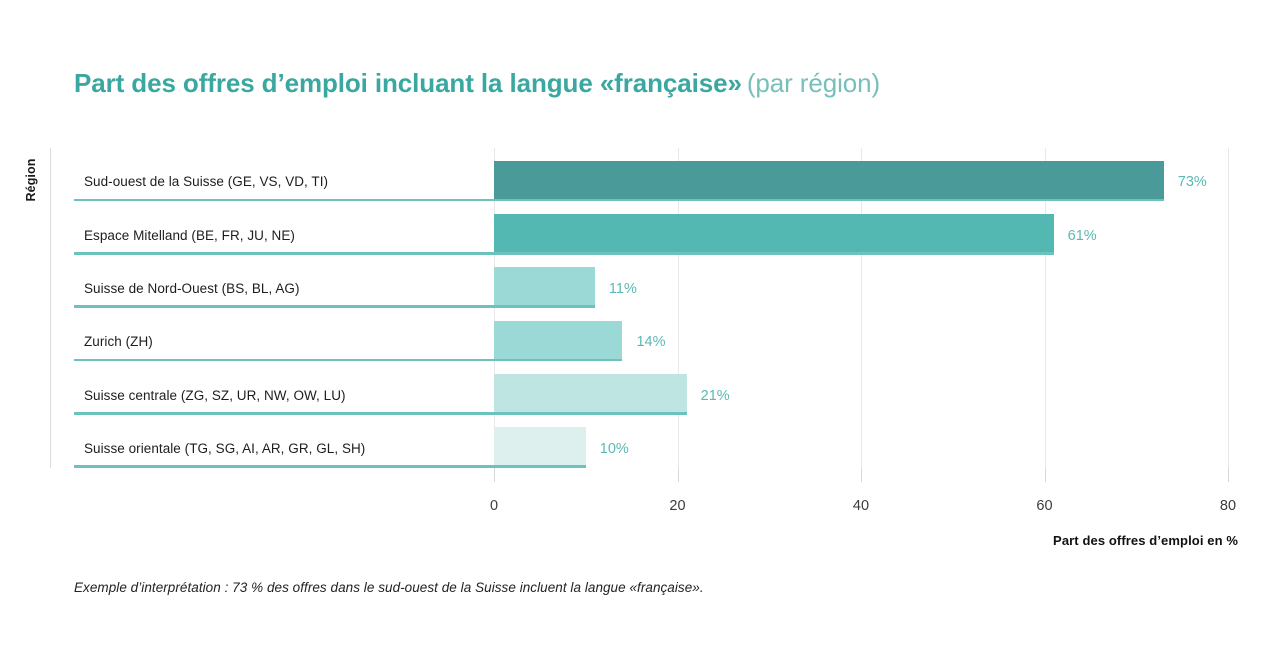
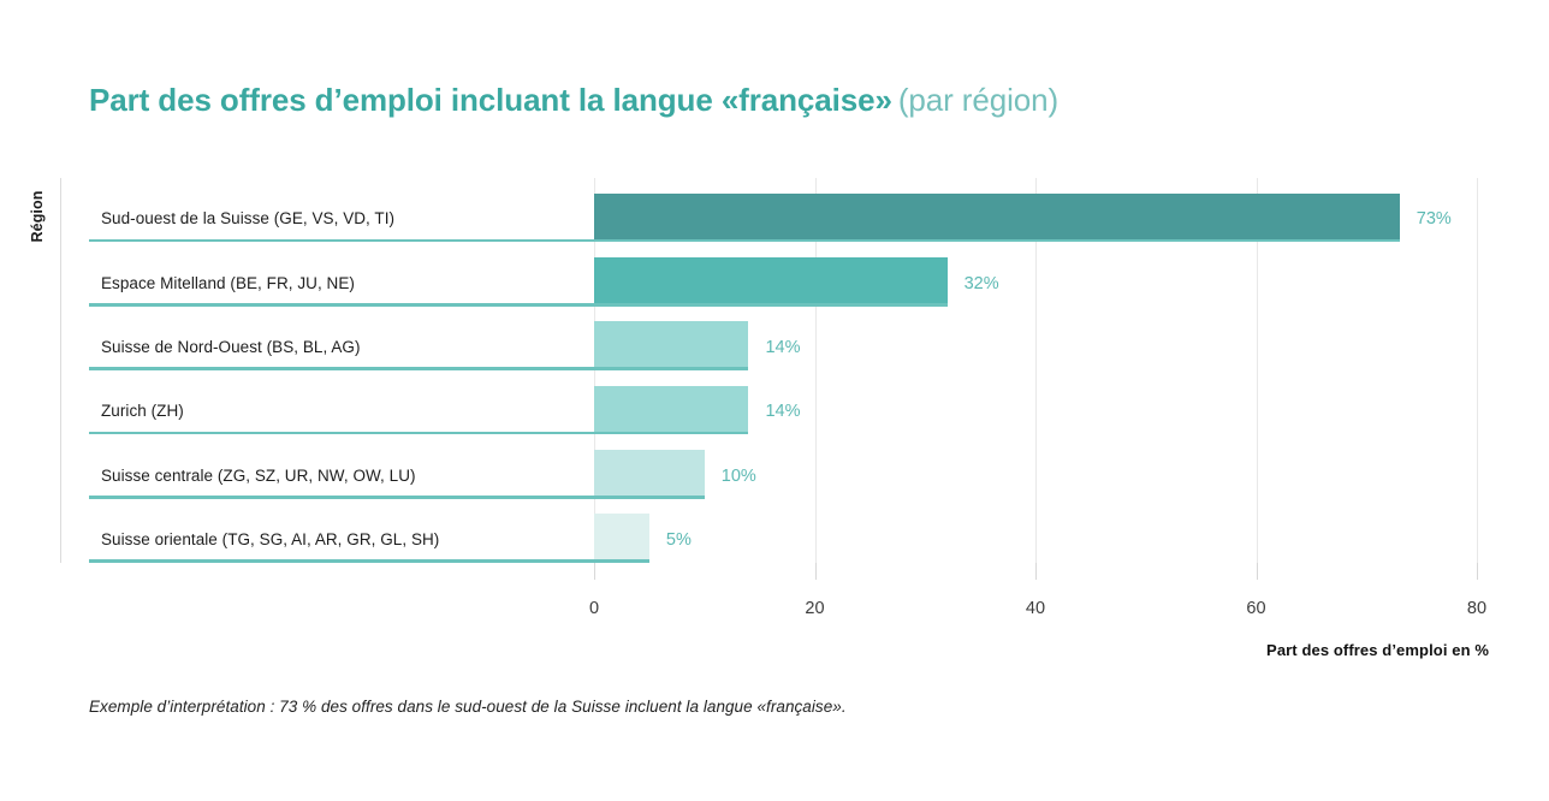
Espace Mitelland (BE, FR, JU, NE): 61% -> 32%
Suisse de Nord-Ouest (BS, BL, AG): 11% -> 14%
Suisse centrale (ZG, SZ, UR, NW, OW, LU): 21% -> 10%
Suisse orientale (TG, SG, AI, AR, GR, GL, SH): 10% -> 5%
